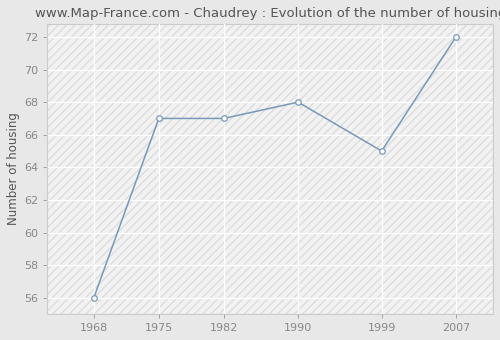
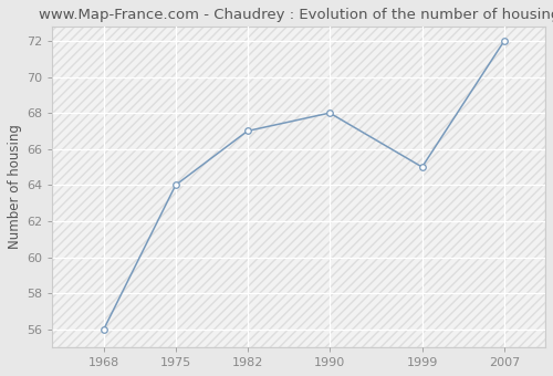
1975: 67 -> 64
